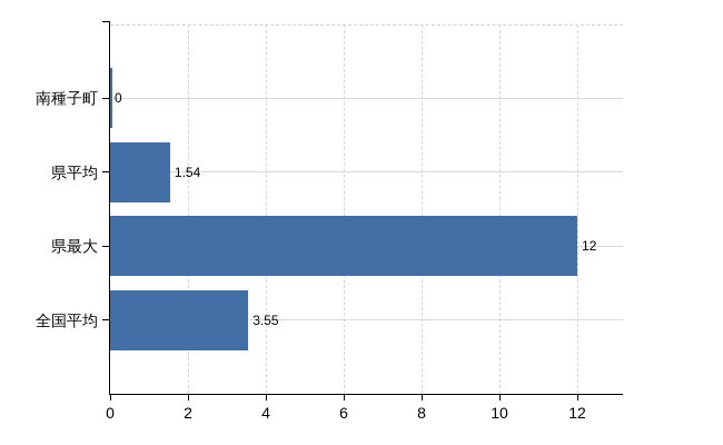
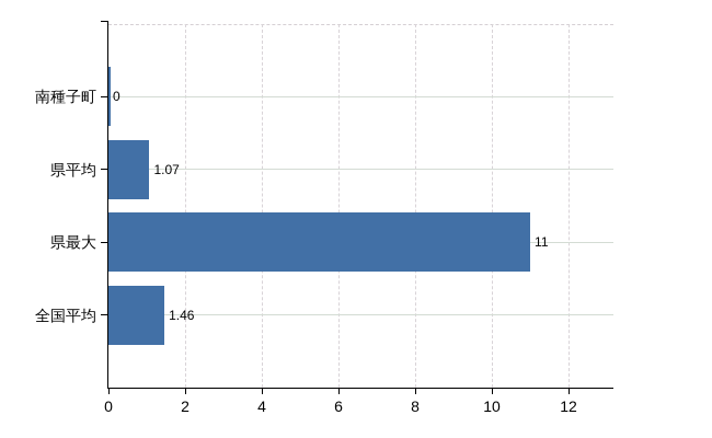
県平均: 1.54 -> 1.07
県最大: 12 -> 11
全国平均: 3.55 -> 1.46
